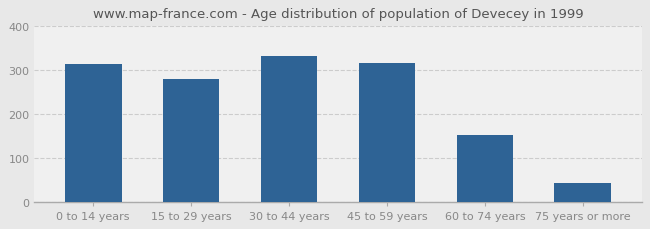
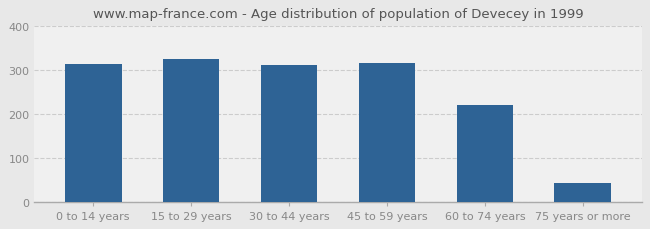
15 to 29 years: 278 -> 325
30 to 44 years: 330 -> 310
60 to 74 years: 152 -> 220
